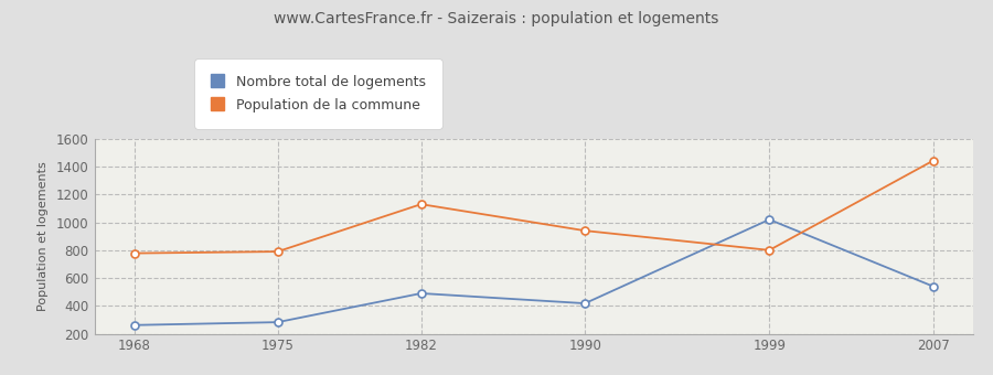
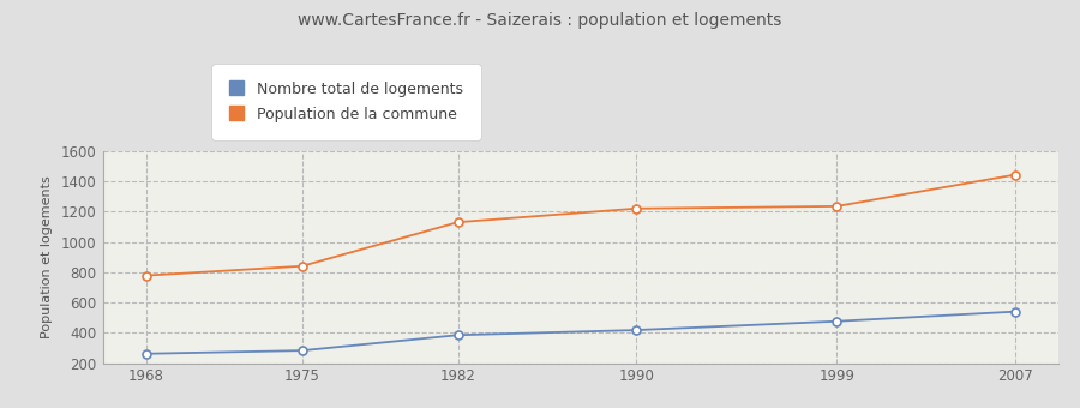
Population de la commune/1975: 790 -> 840
Nombre total de logements/1982: 490 -> 380
Population de la commune/1990: 940 -> 1220
Nombre total de logements/1999: 1020 -> 480
Population de la commune/1999: 800 -> 1240
